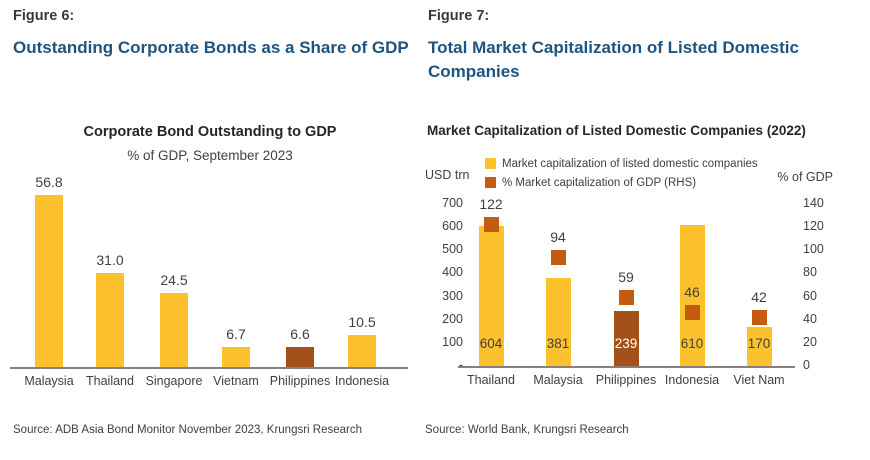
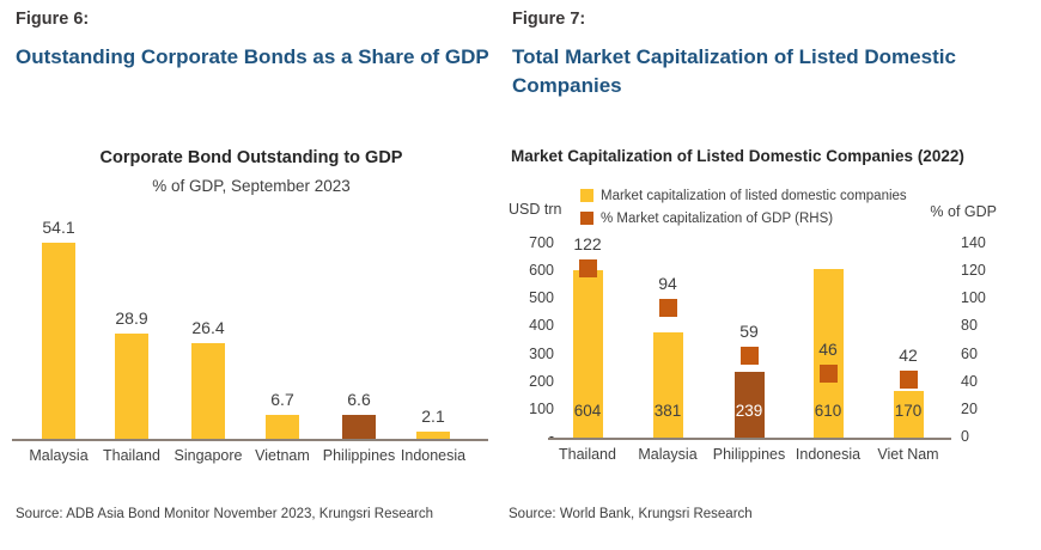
Corporate Bond Outstanding to GDP/Malaysia: 56.8 -> 54.1
Corporate Bond Outstanding to GDP/Thailand: 31.0 -> 28.9
Corporate Bond Outstanding to GDP/Singapore: 24.5 -> 26.4
Corporate Bond Outstanding to GDP/Indonesia: 10.5 -> 2.1
